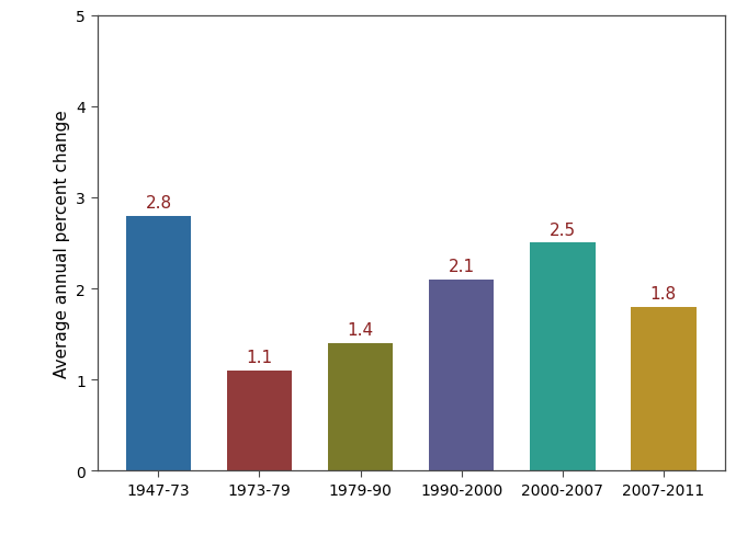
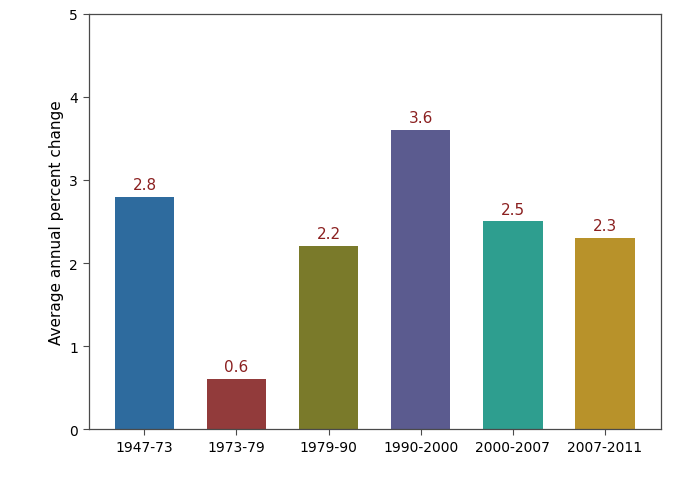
1973-79: 1.1 -> 0.6
1979-90: 1.4 -> 2.2
1990-2000: 2.1 -> 3.6
2007-2011: 1.8 -> 2.3
